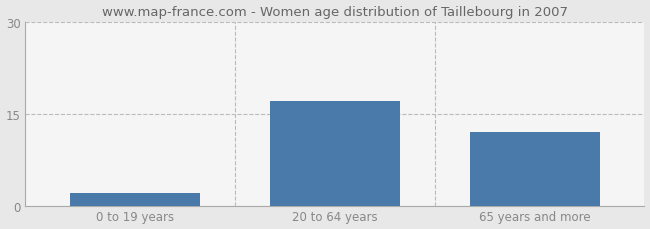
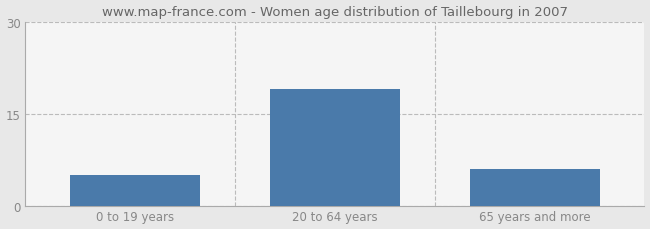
0 to 19 years: 2 -> 5
20 to 64 years: 17 -> 19
65 years and more: 12 -> 6
